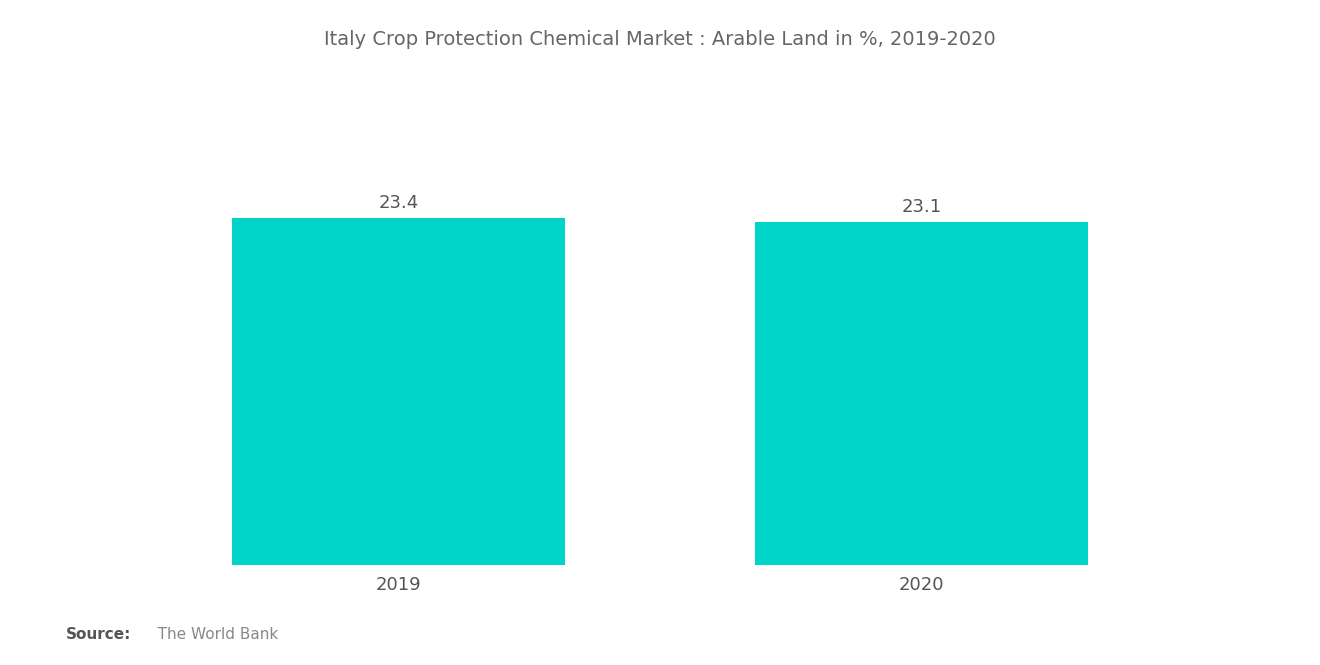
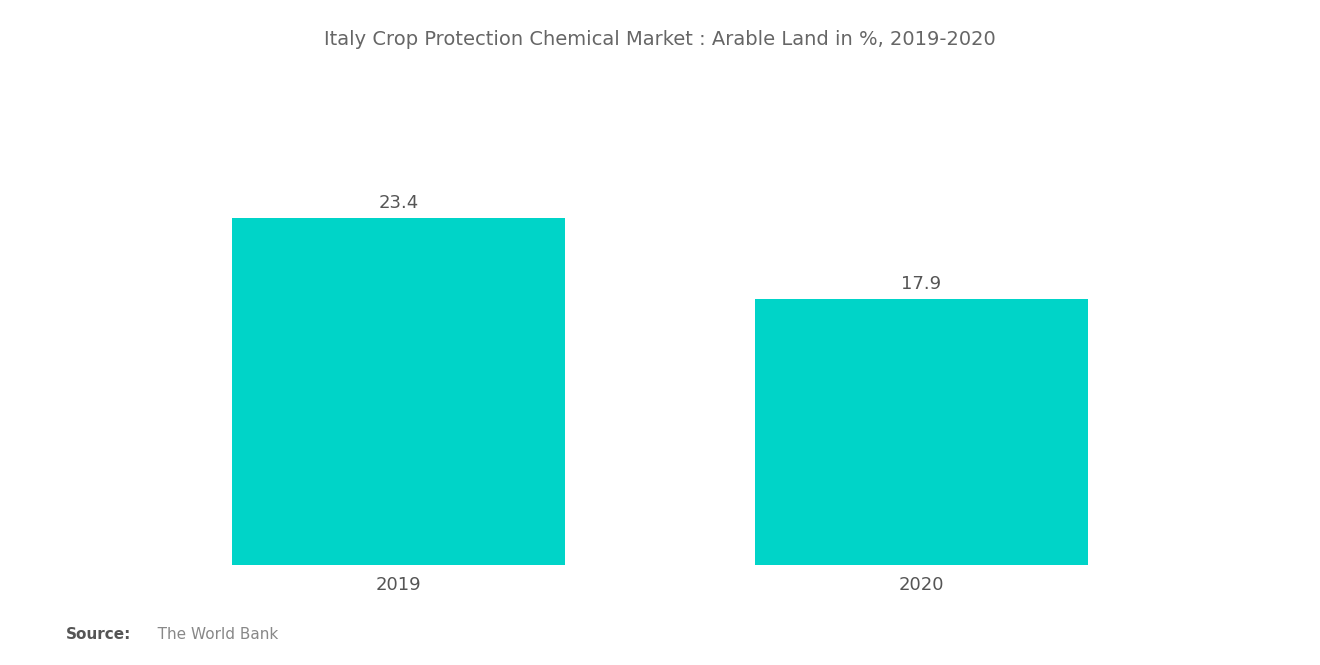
2020: 23.1 -> 17.9
